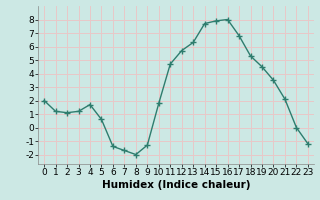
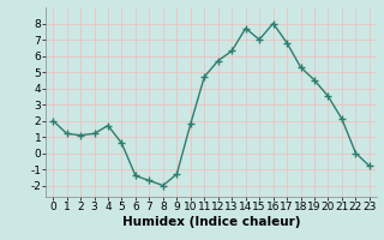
15: 7.9 -> 7.0
23: -1.2 -> -0.8
